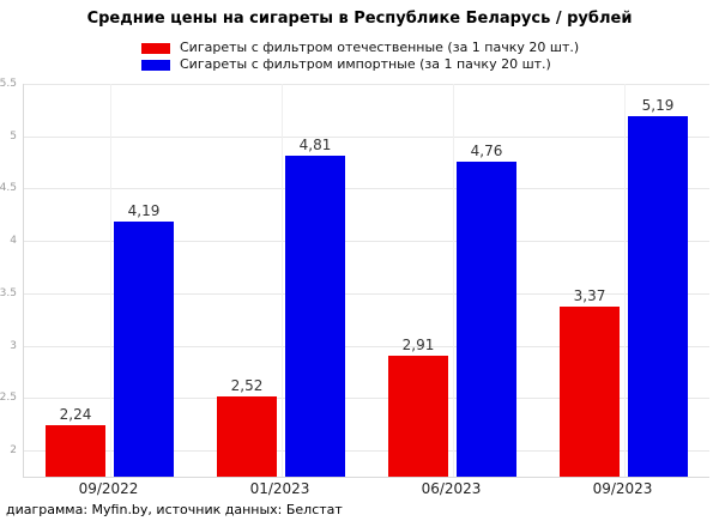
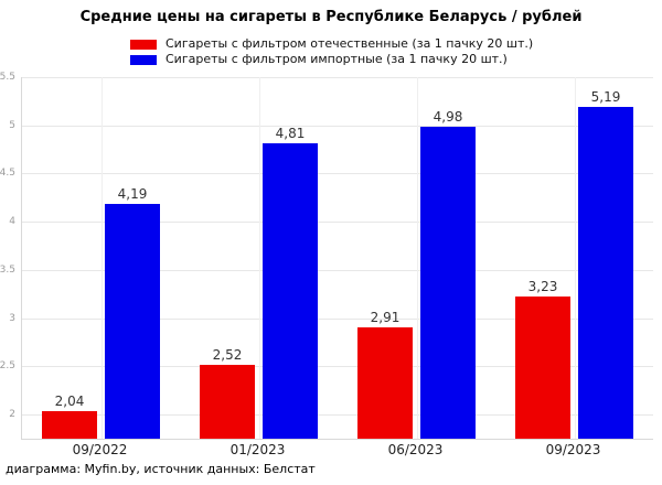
Сигареты с фильтром отечественные (за 1 пачку 20 шт.)/09/2022: 2,24 -> 2,04
Сигареты с фильтром импортные (за 1 пачку 20 шт.)/06/2023: 4,76 -> 4,98
Сигареты с фильтром отечественные (за 1 пачку 20 шт.)/09/2023: 3,37 -> 3,23
